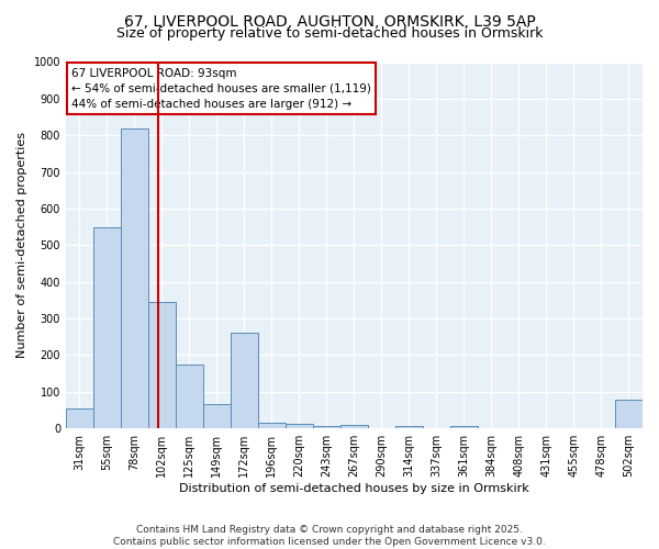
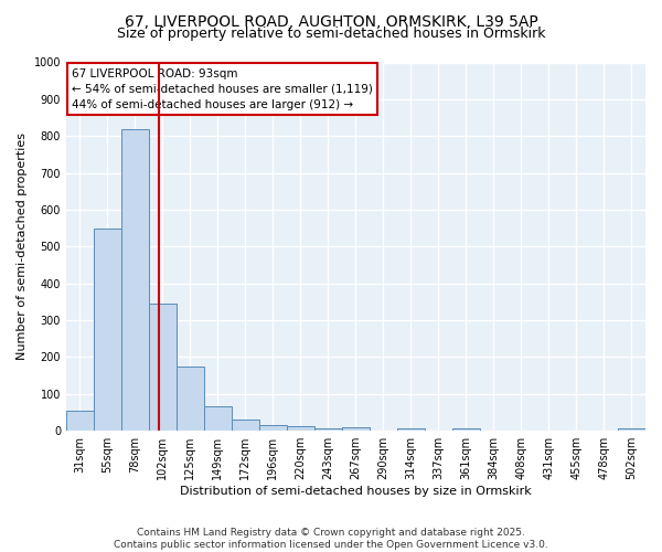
172sqm: 260 -> 32
502sqm: 80 -> 8
